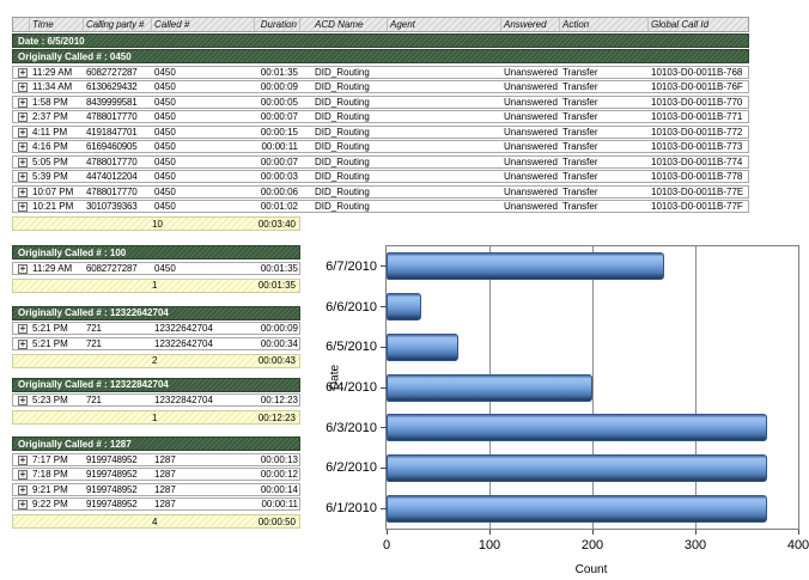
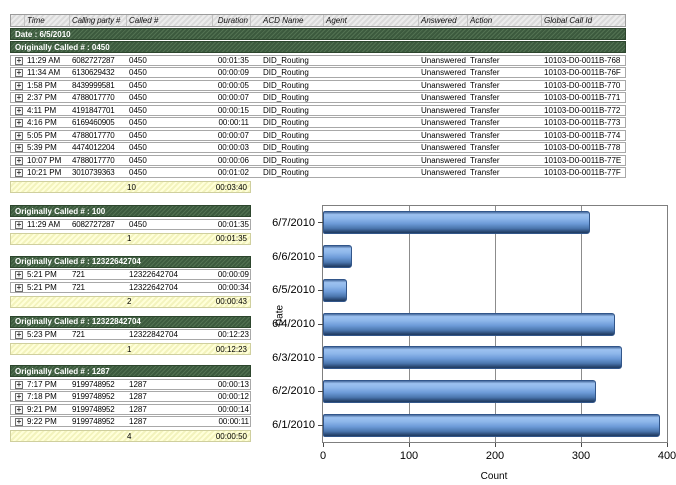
6/7/2010: 270 -> 310
6/5/2010: 70 -> 30
6/4/2010: 200 -> 340
6/3/2010: 370 -> 350
6/2/2010: 370 -> 320
6/1/2010: 370 -> 390
